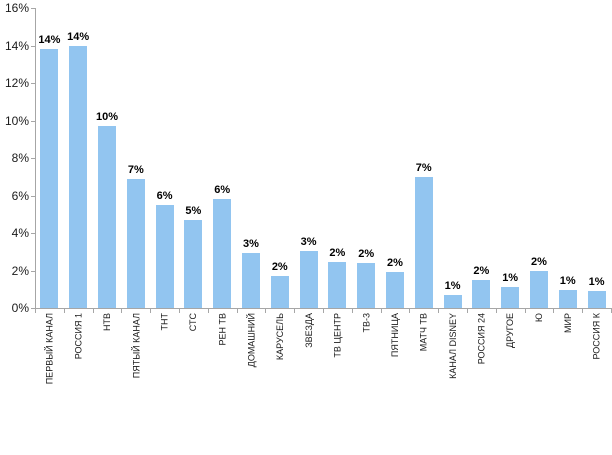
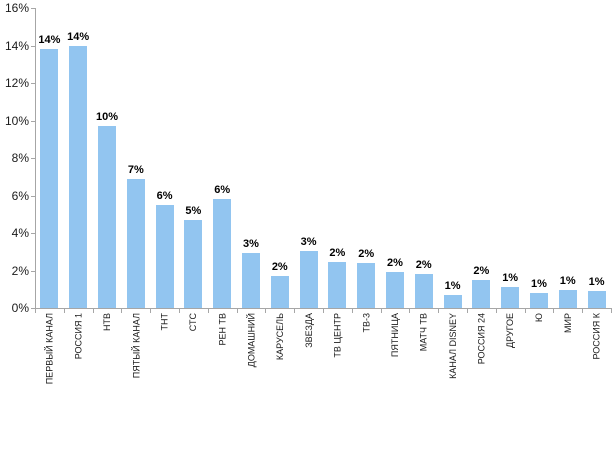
МАТЧ ТВ: 7% -> 2%
Ю: 2% -> 1%
